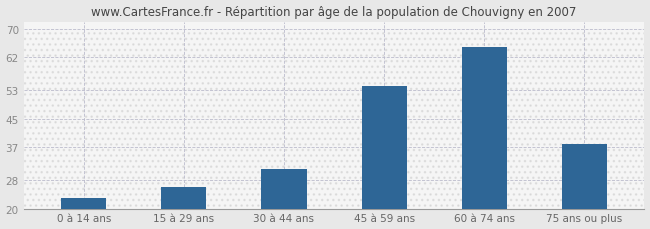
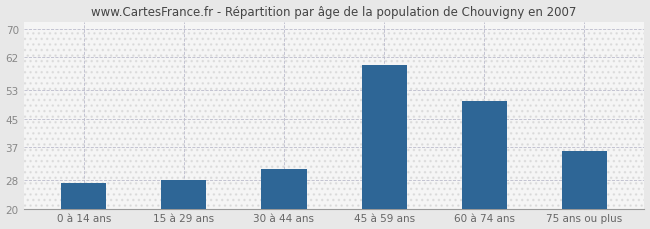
0 à 14 ans: 23 -> 27
15 à 29 ans: 26 -> 28
45 à 59 ans: 54 -> 60
60 à 74 ans: 65 -> 50
75 ans ou plus: 38 -> 36
